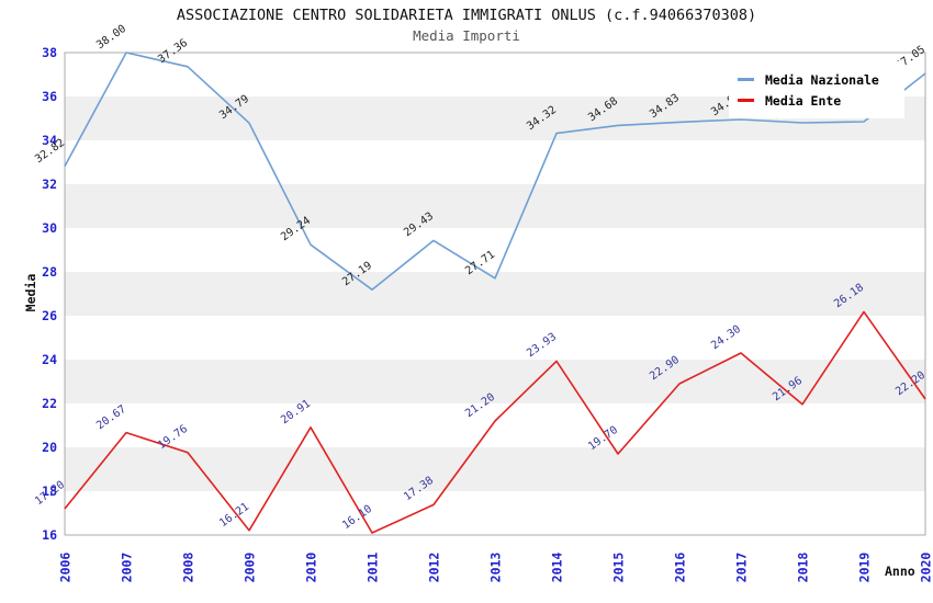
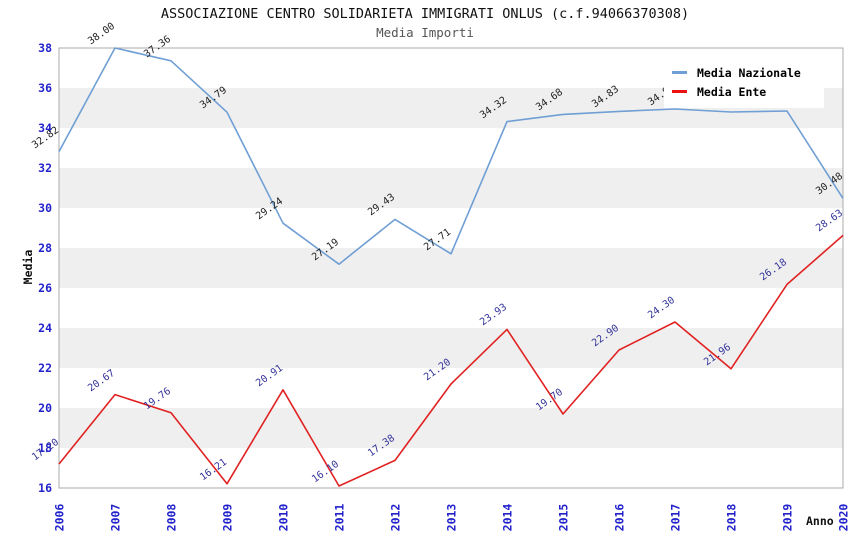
Media Nazionale/2020: 37.05 -> 30.48
Media Ente/2020: 22.20 -> 28.63
